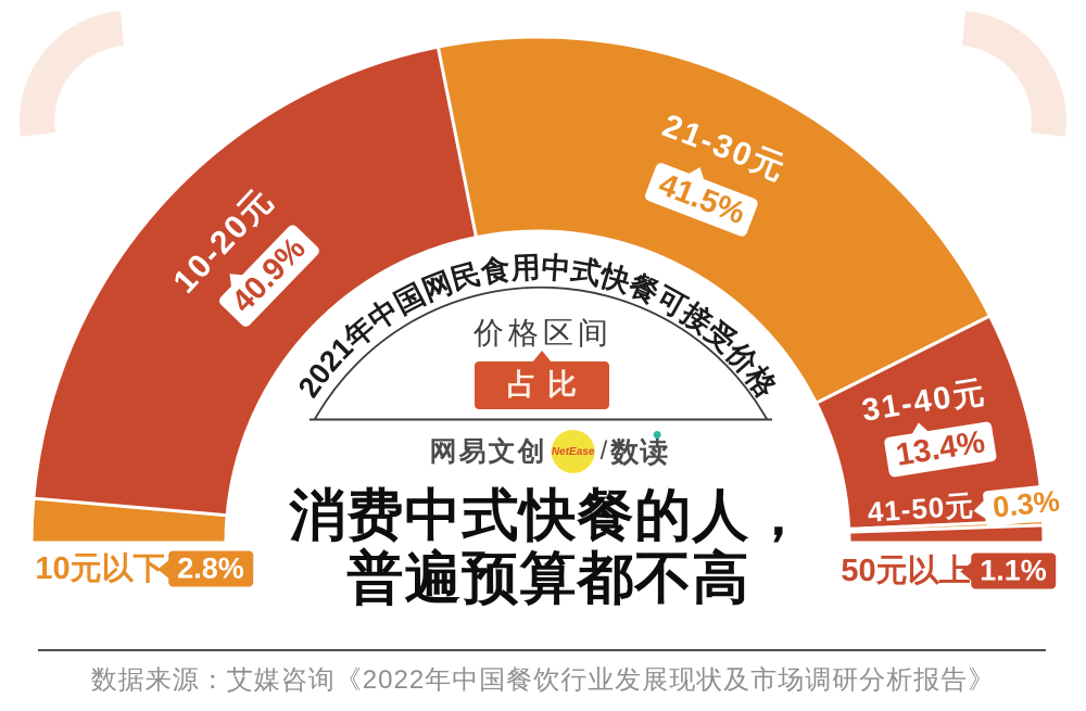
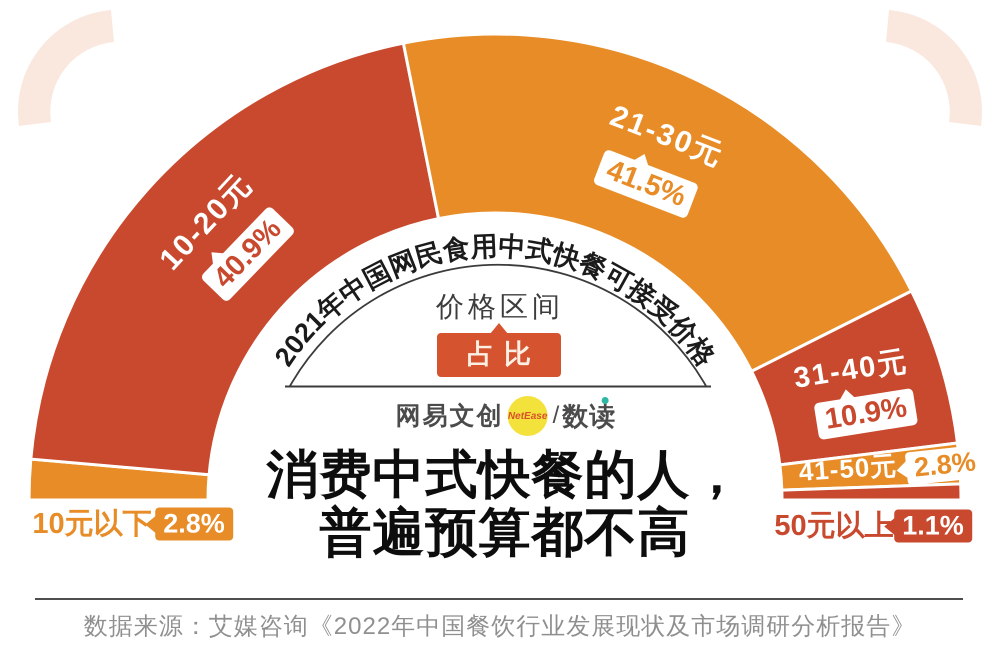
31-40元: 13.4% -> 10.9%
41-50元: 0.3% -> 2.8%
